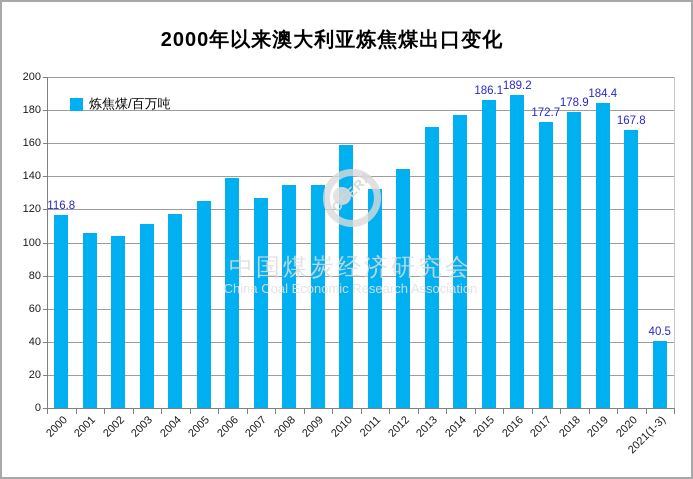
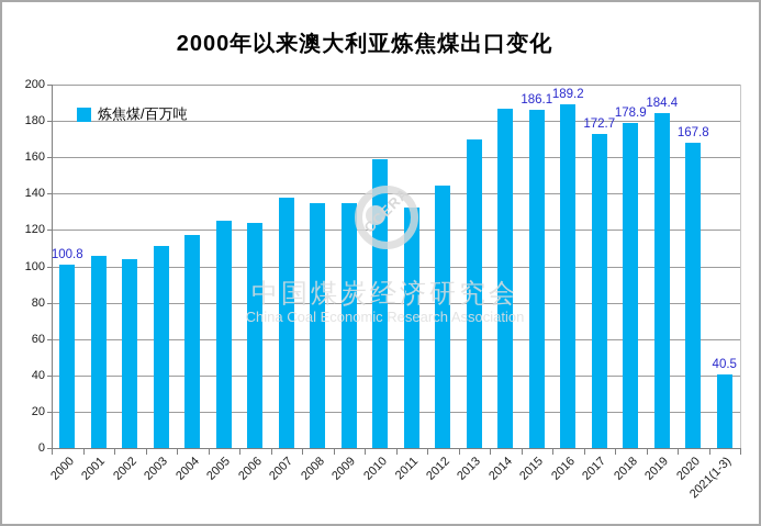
2000: 116.8 -> 100.8
2006: 139 -> 124
2007: 127 -> 138
2014: 177 -> 186
